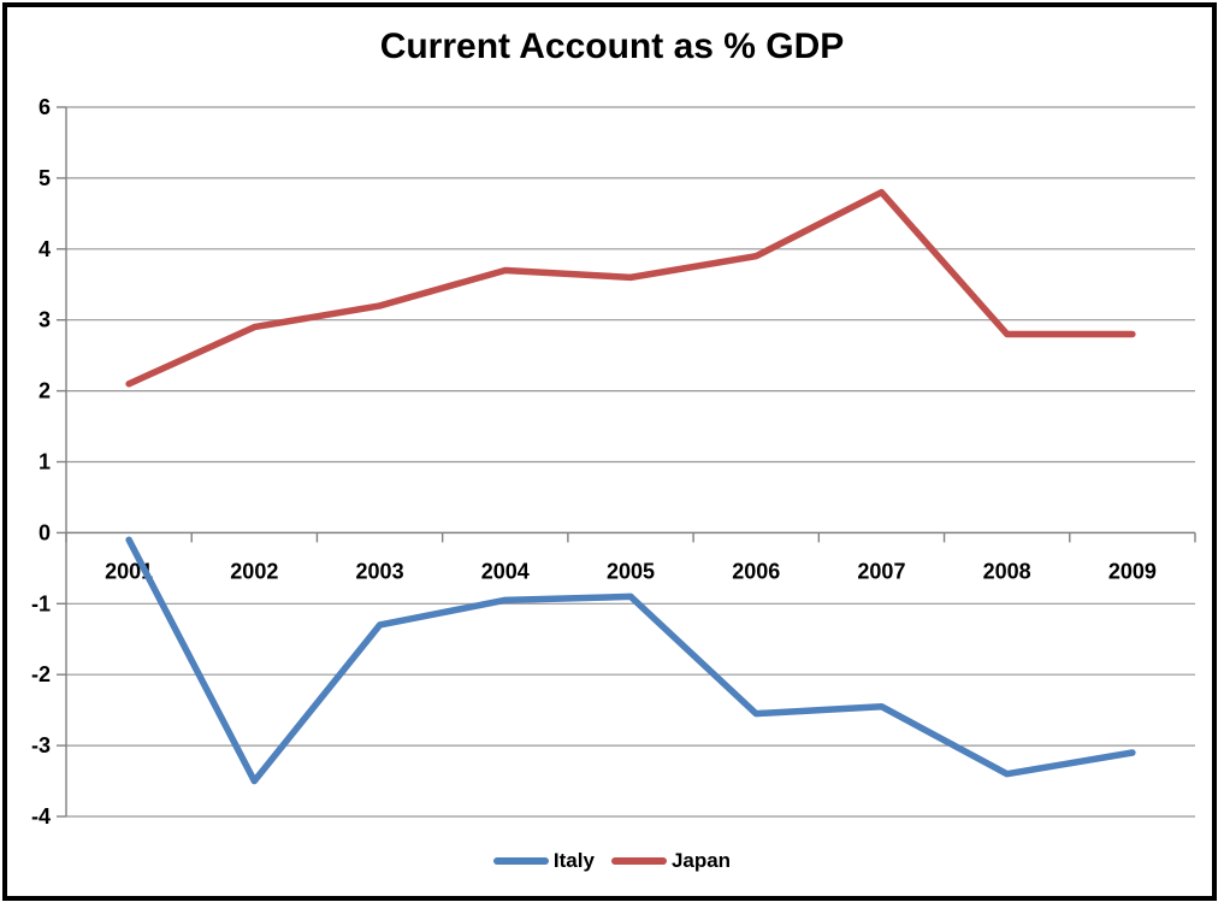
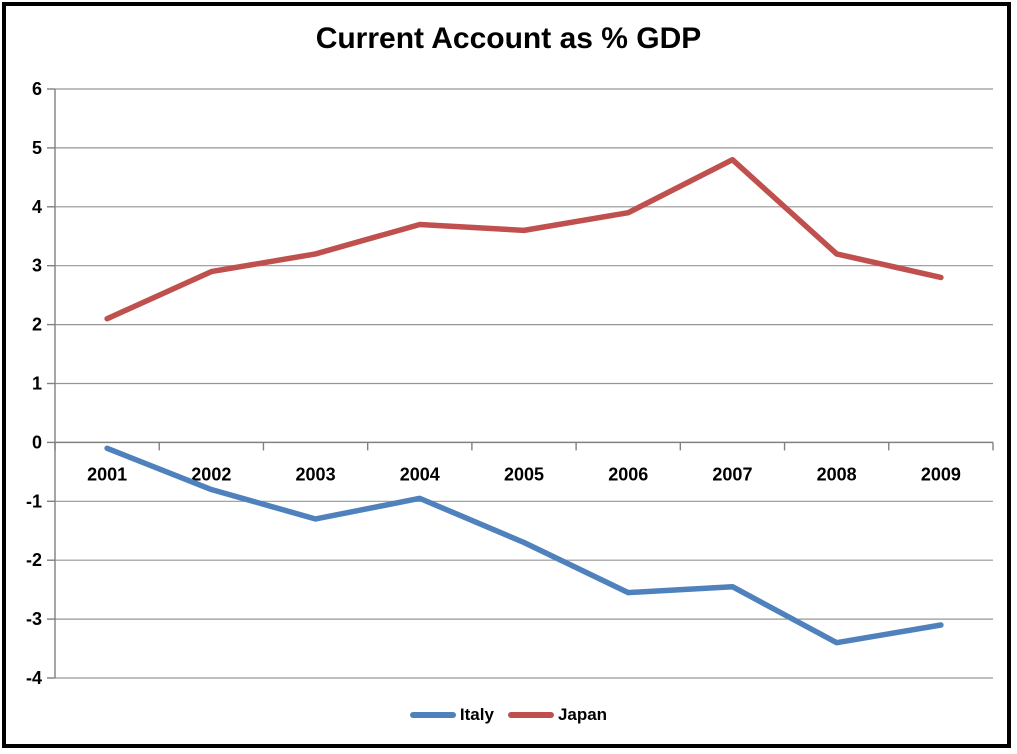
Italy/2002: -3.5 -> -0.8
Italy/2005: -0.9 -> -1.7
Japan/2008: 2.8 -> 3.2
